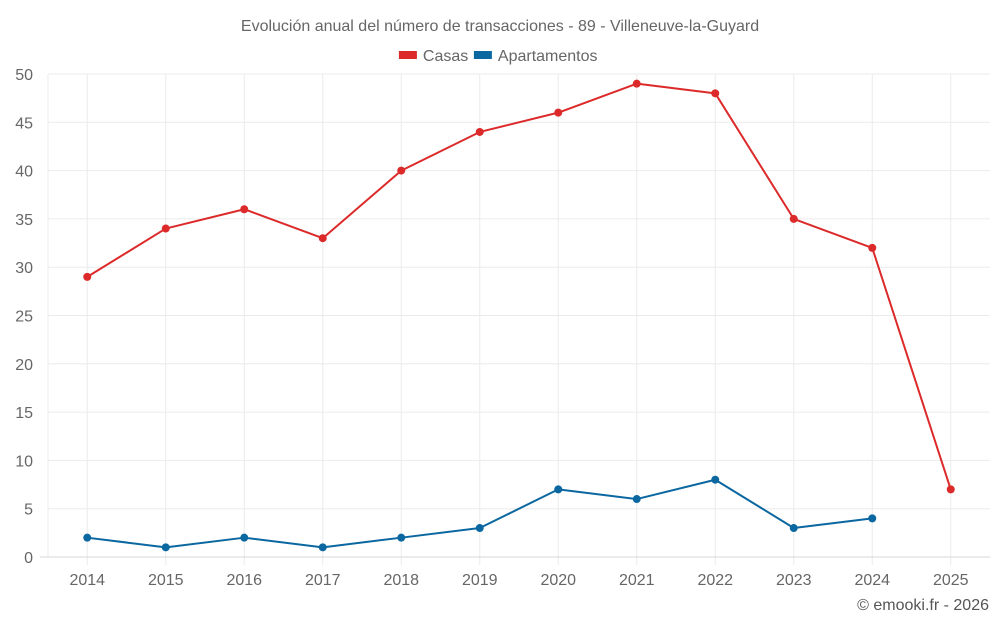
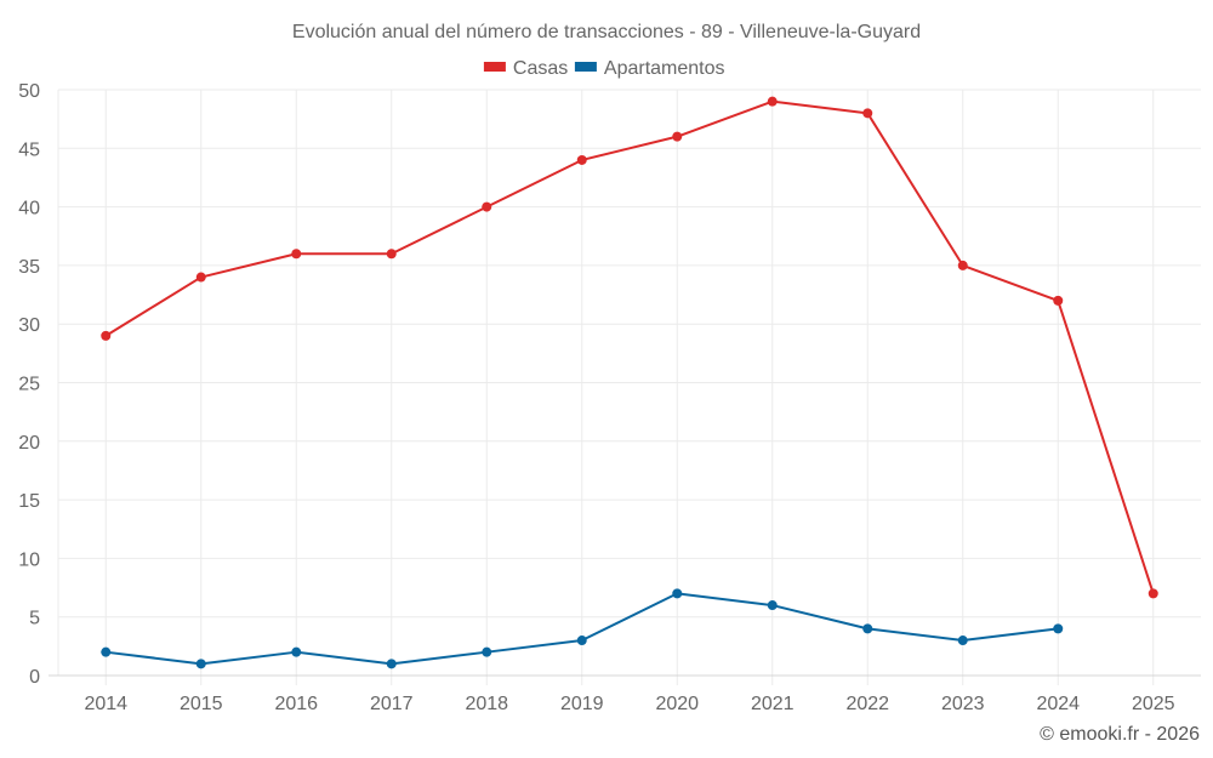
Casas/2017: 33 -> 36
Apartamentos/2022: 8 -> 4
